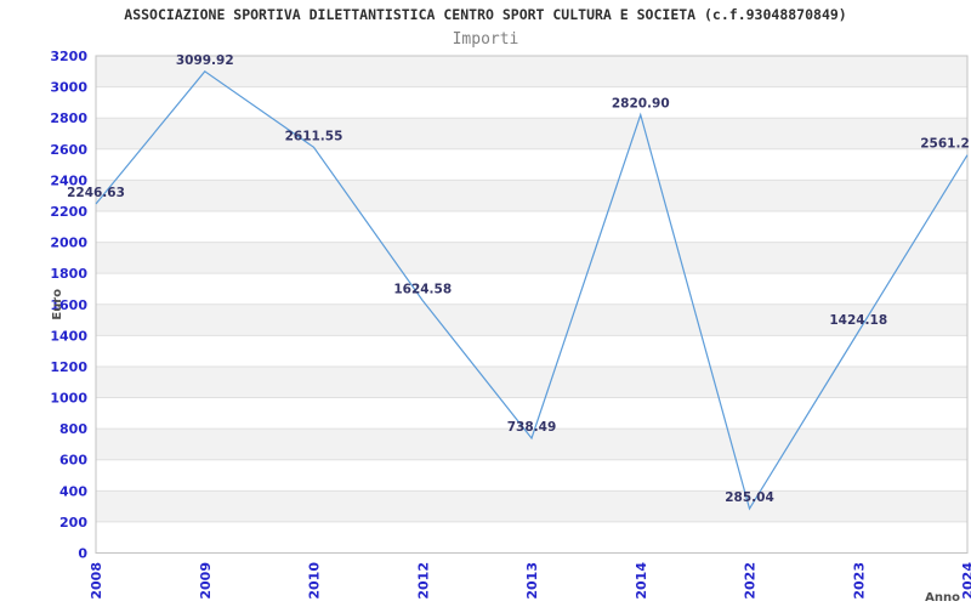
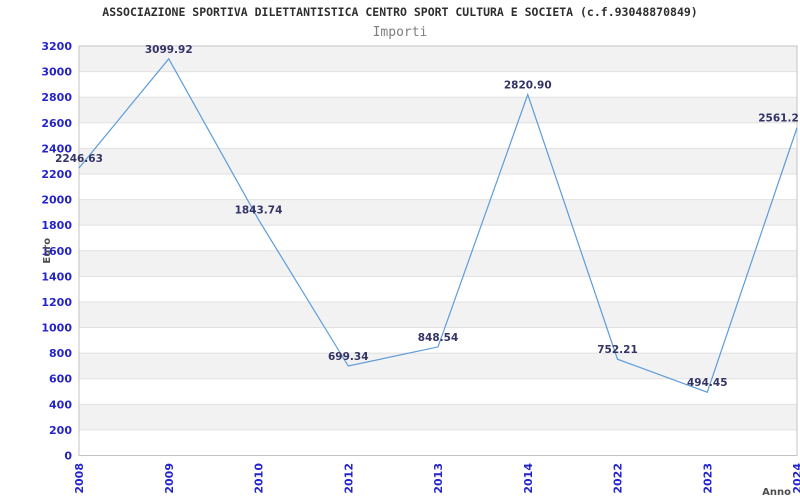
2010: 2611.55 -> 1843.74
2012: 1624.58 -> 699.34
2013: 738.49 -> 848.54
2022: 285.04 -> 752.21
2023: 1424.18 -> 494.45
